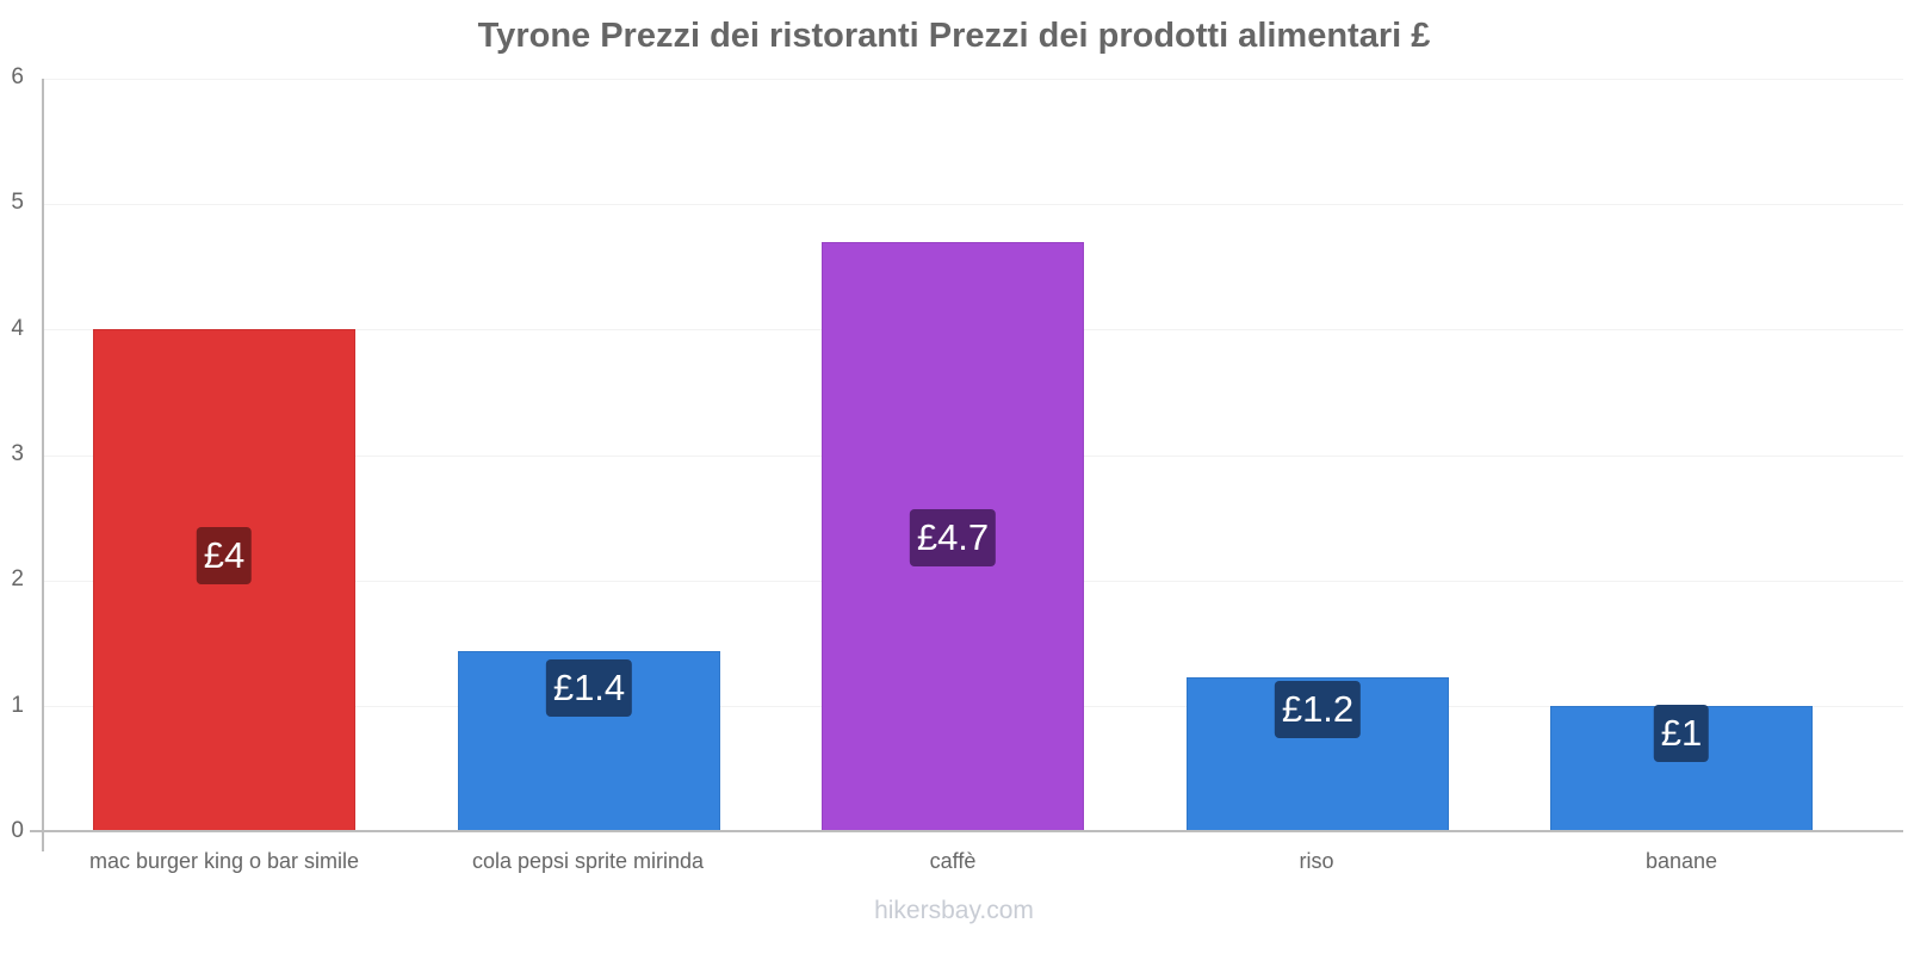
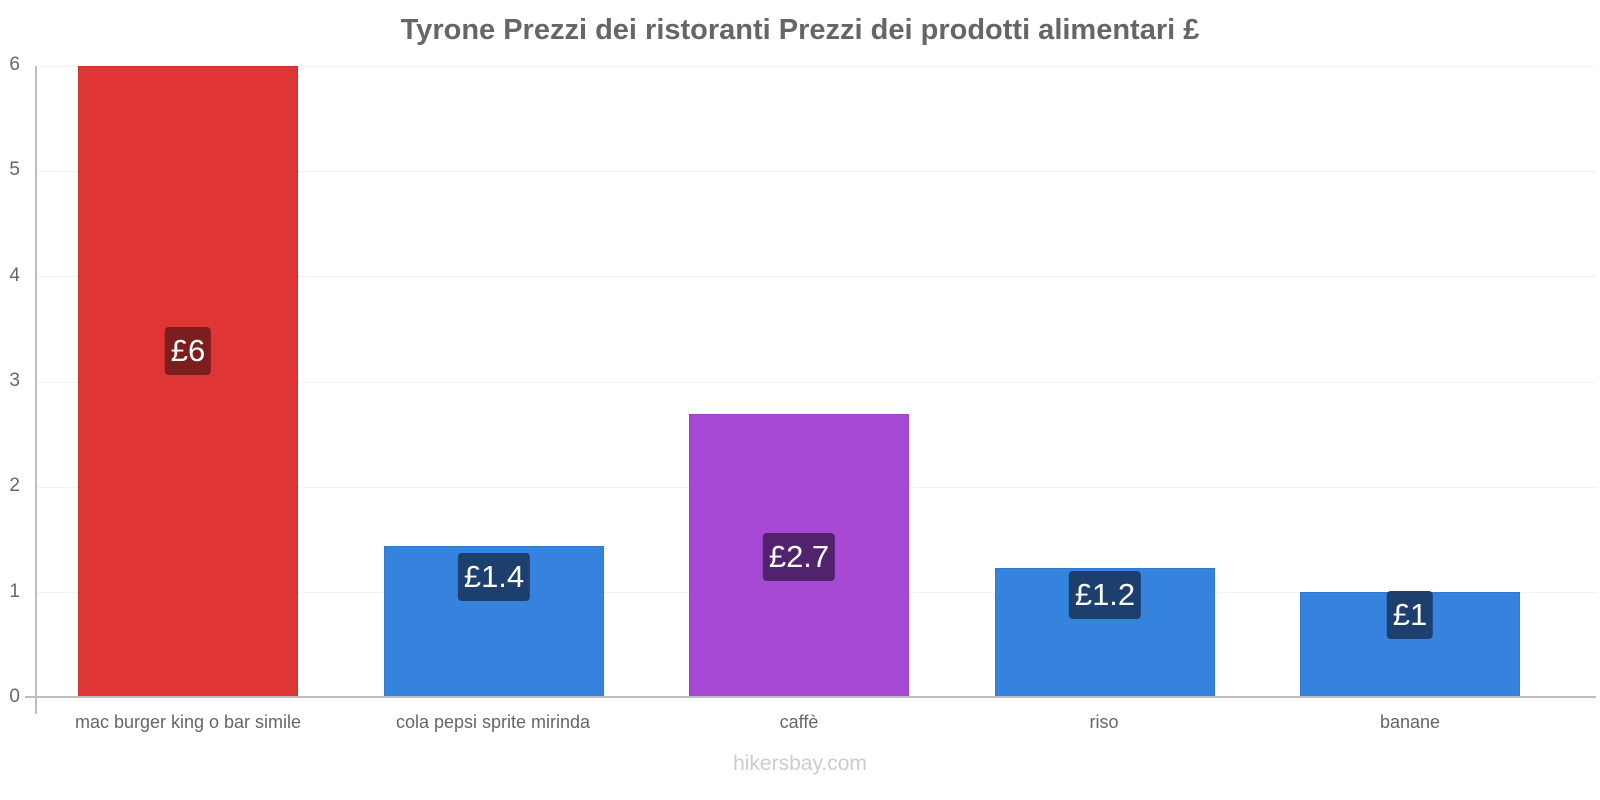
mac burger king o bar simile: £4 -> £6
caffè: £4.7 -> £2.7
